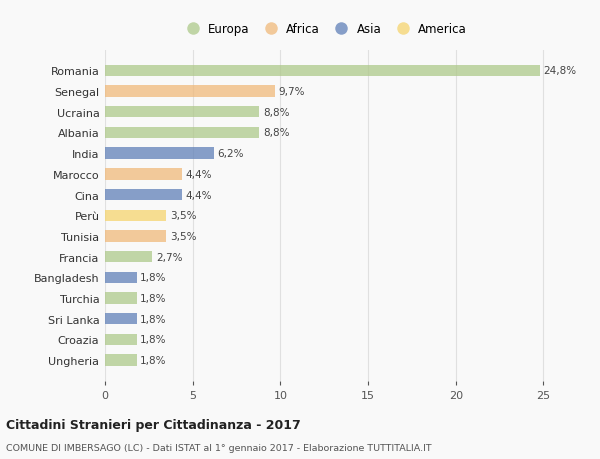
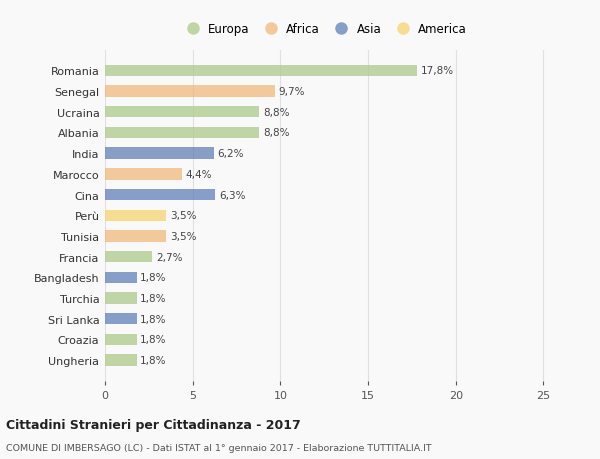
Romania: 24,8% -> 17,8%
Cina: 4,4% -> 6,3%
